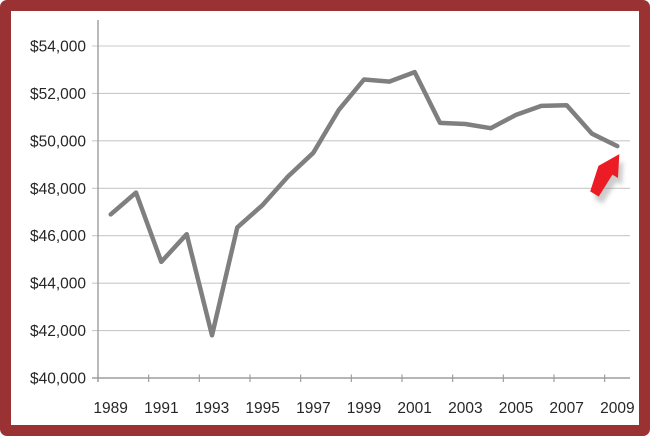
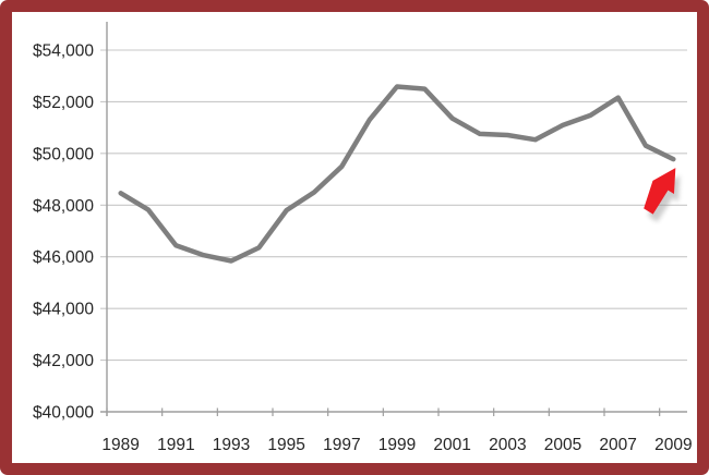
1989: $46900 -> $48500
1991: $44900 -> $46400
1993: $41800 -> $45800
1995: $47300 -> $47800
2001: $52900 -> $51400
2007: $51500 -> $52200
